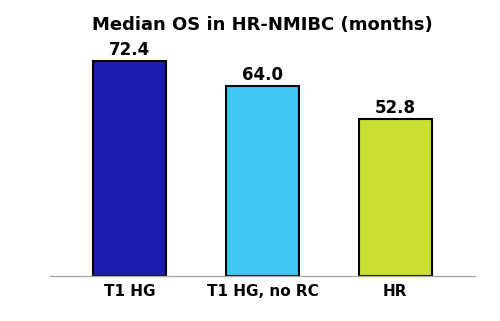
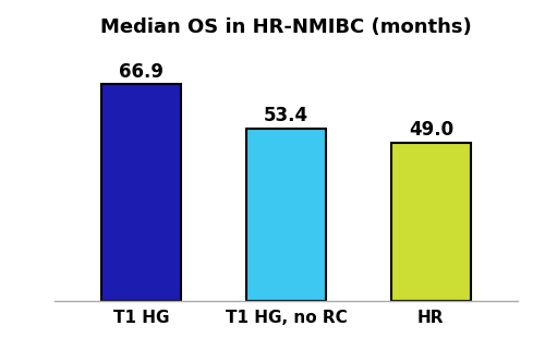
T1 HG: 72.4 -> 66.9
T1 HG, no RC: 64.0 -> 53.4
HR: 52.8 -> 49.0
